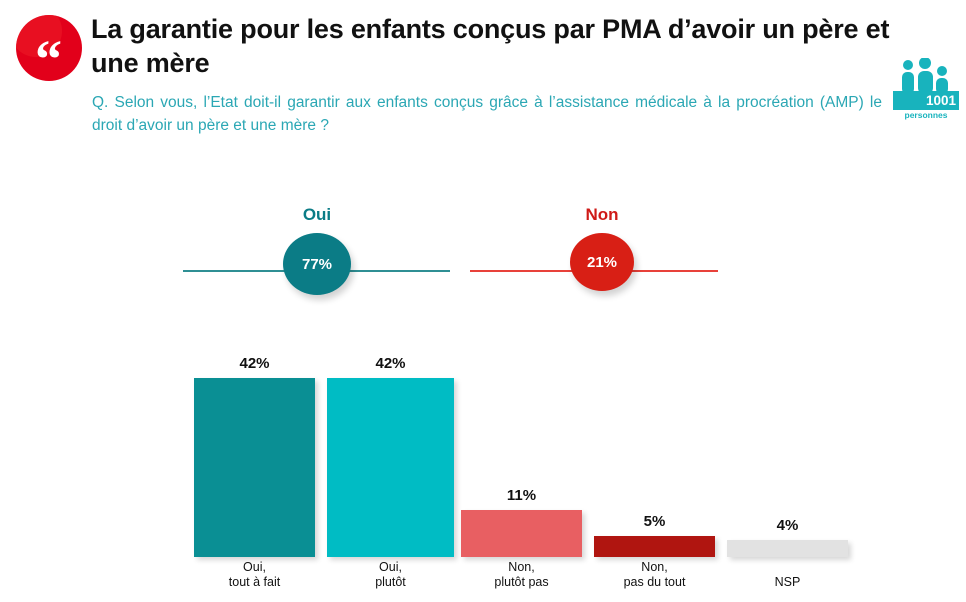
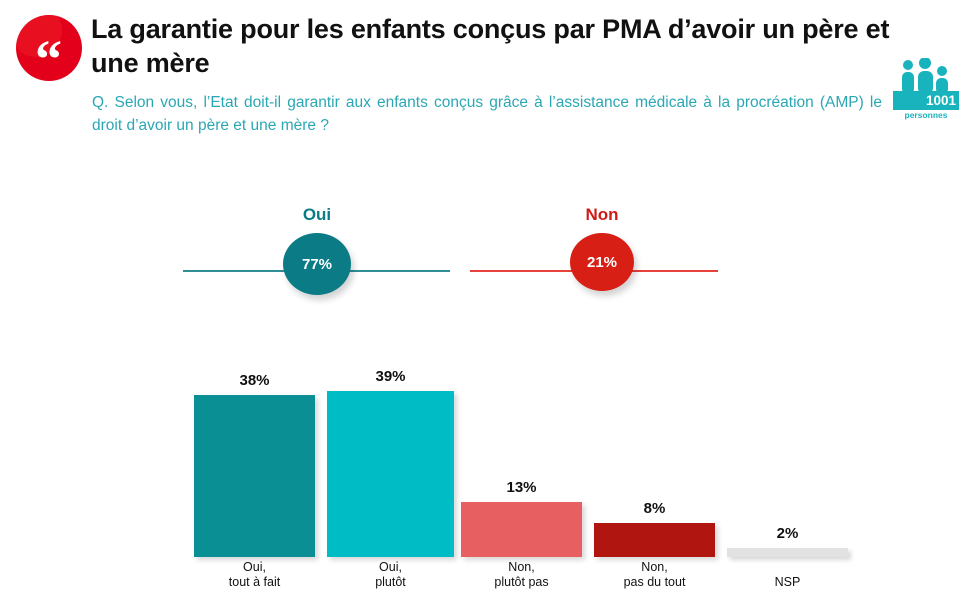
Oui, tout à fait: 42% -> 38%
Oui, plutôt: 42% -> 39%
Non, plutôt pas: 11% -> 13%
Non, pas du tout: 5% -> 8%
NSP: 4% -> 2%
